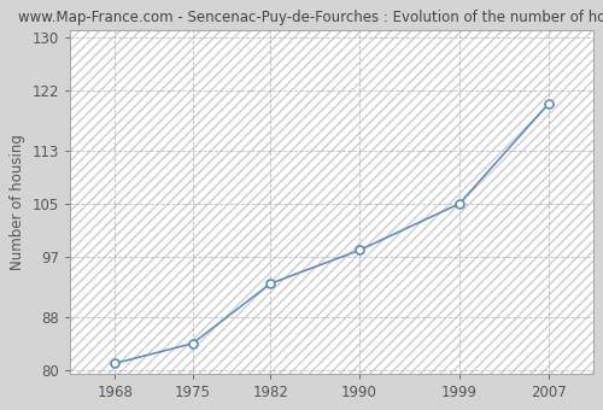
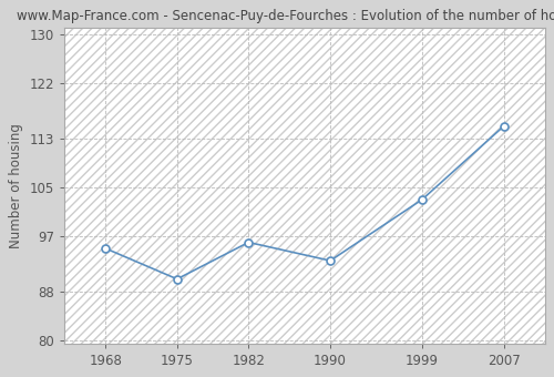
1968: 81 -> 95
1975: 84 -> 90
1982: 93 -> 96
1990: 98 -> 93
1999: 105 -> 103
2007: 120 -> 115
